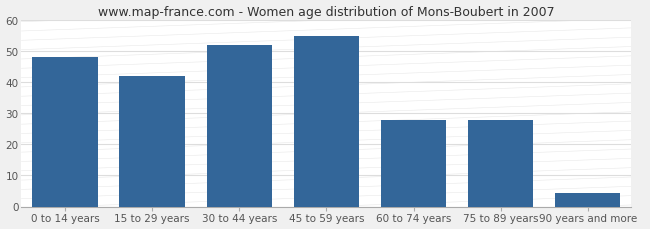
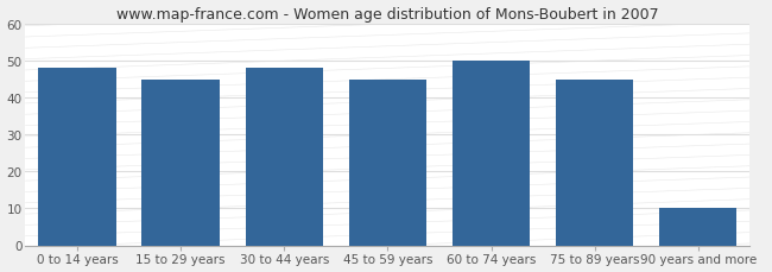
15 to 29 years: 42.0 -> 45.0
30 to 44 years: 52.0 -> 48.0
45 to 59 years: 55.0 -> 45.0
60 to 74 years: 28.0 -> 50.0
75 to 89 years: 28.0 -> 45.0
90 years and more: 4.5 -> 10.0
